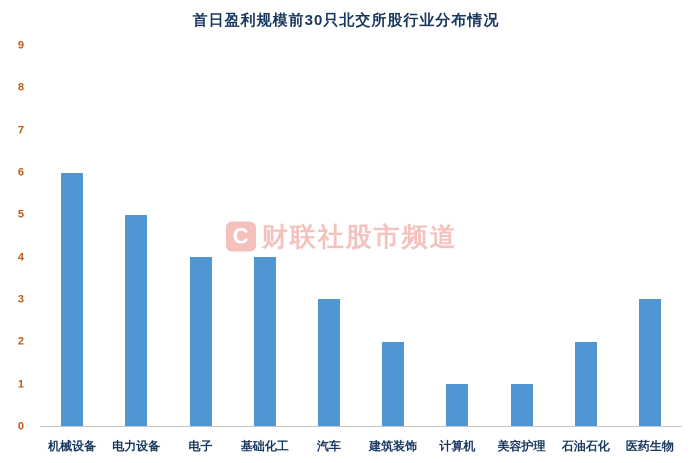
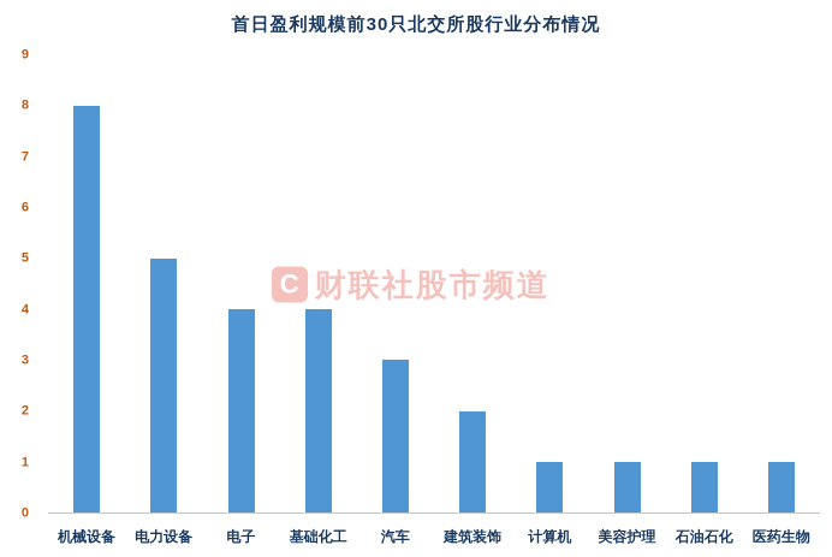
机械设备: 6 -> 8
石油石化: 2 -> 1
医药生物: 3 -> 1
